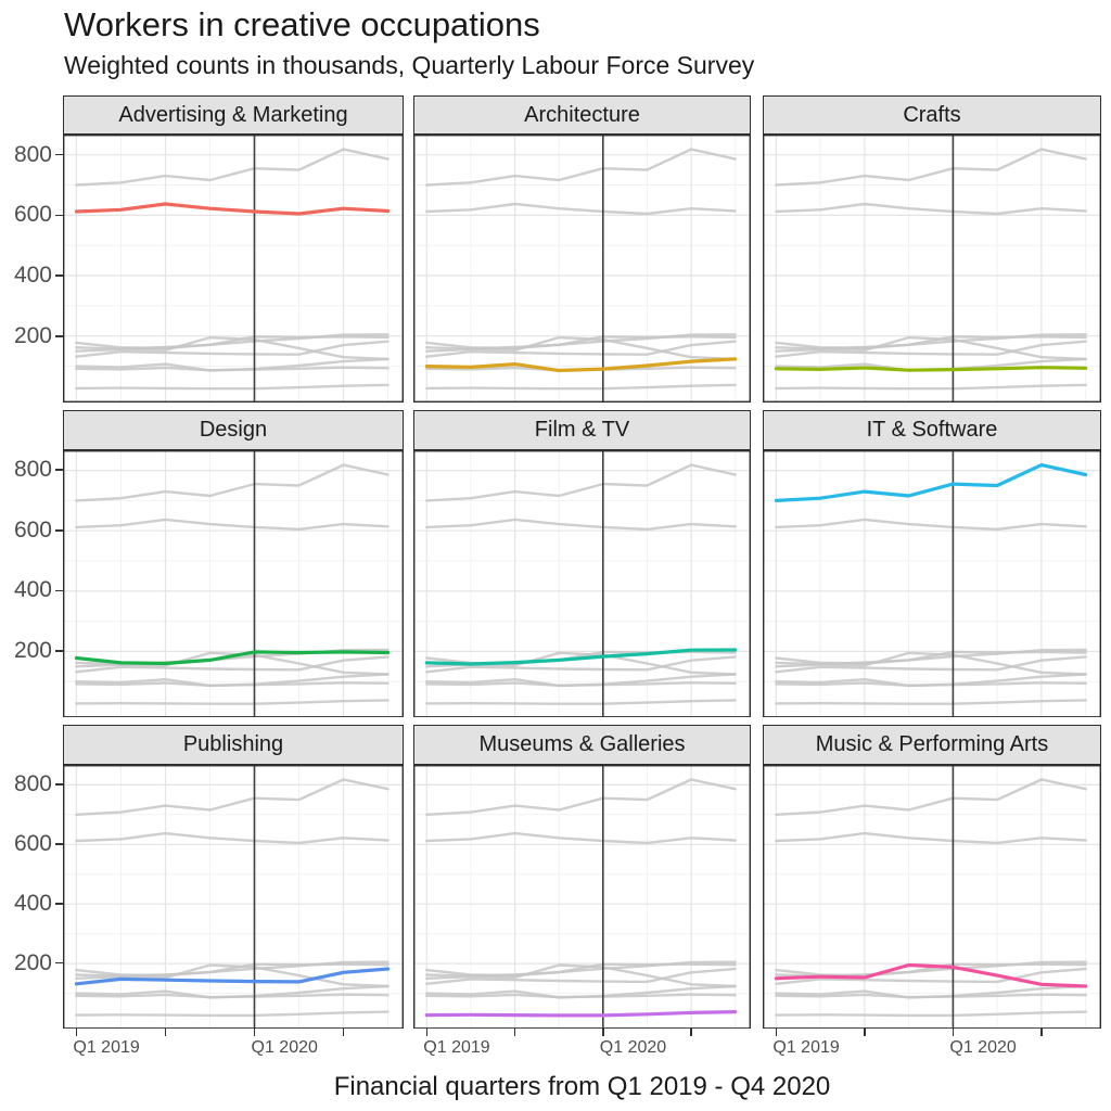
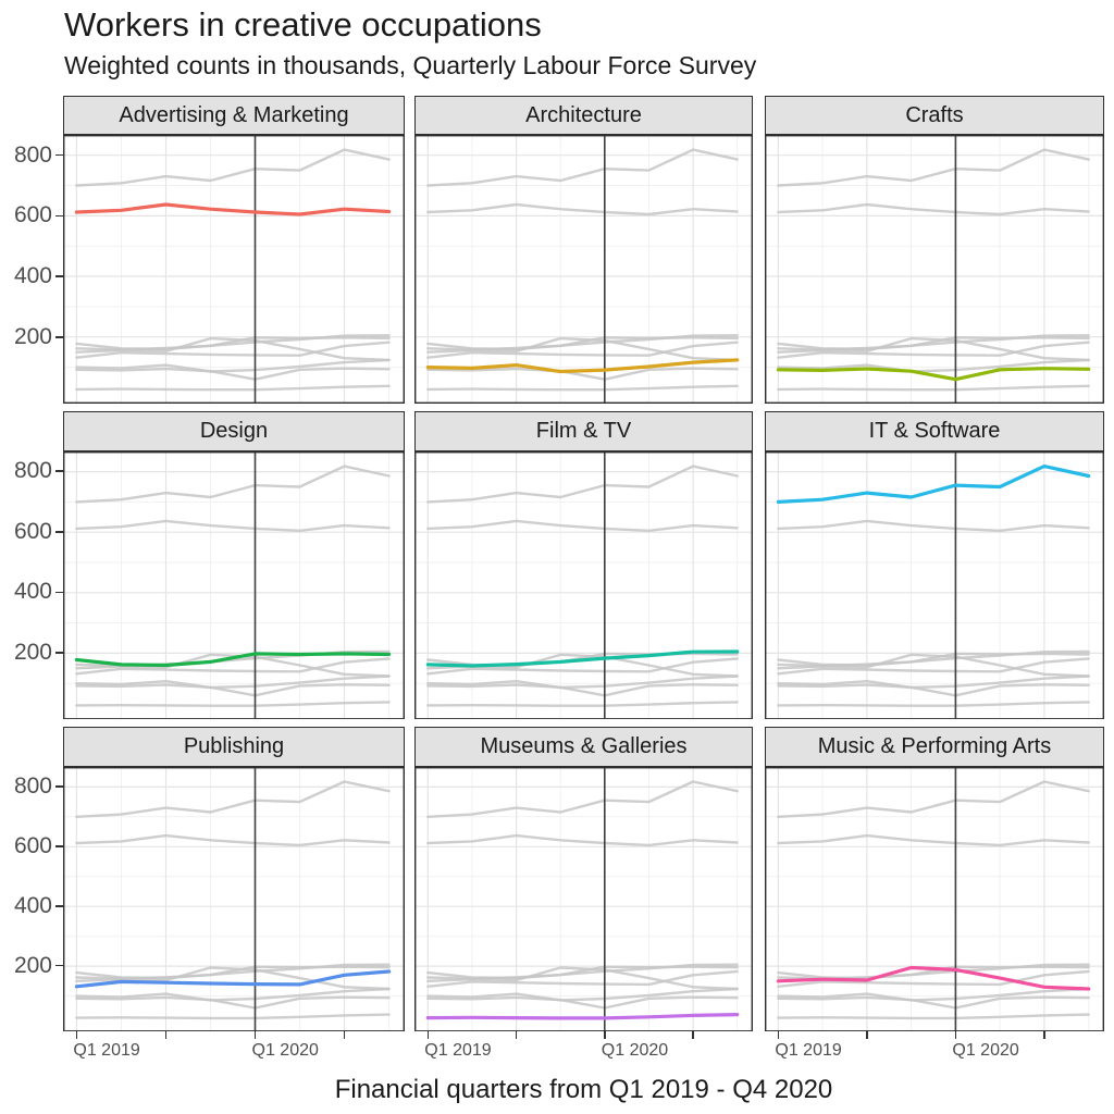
Crafts/Q1 2020: 90 -> 60
